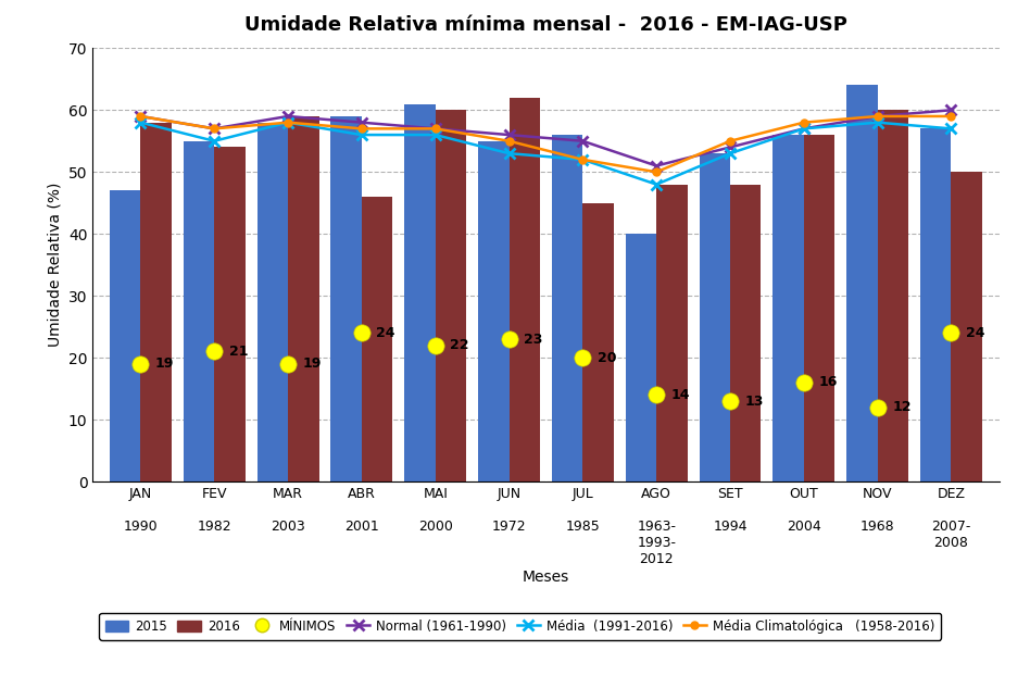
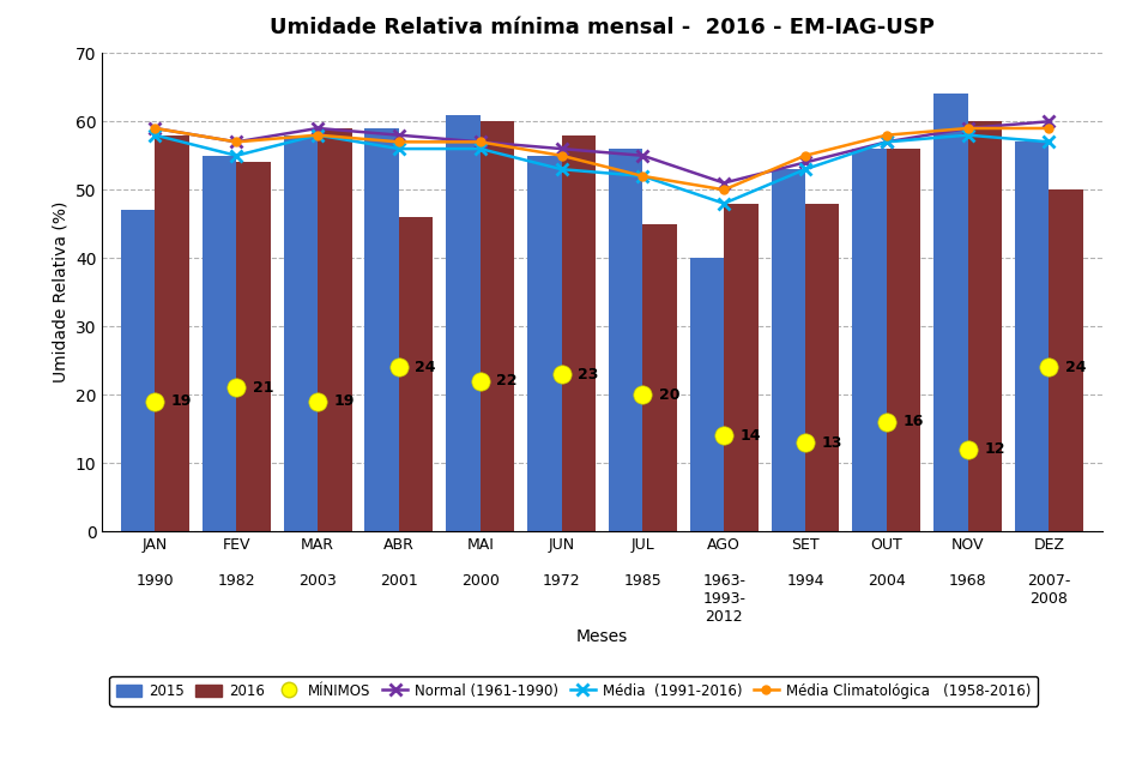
2016/JUN 1972: 62 -> 58
